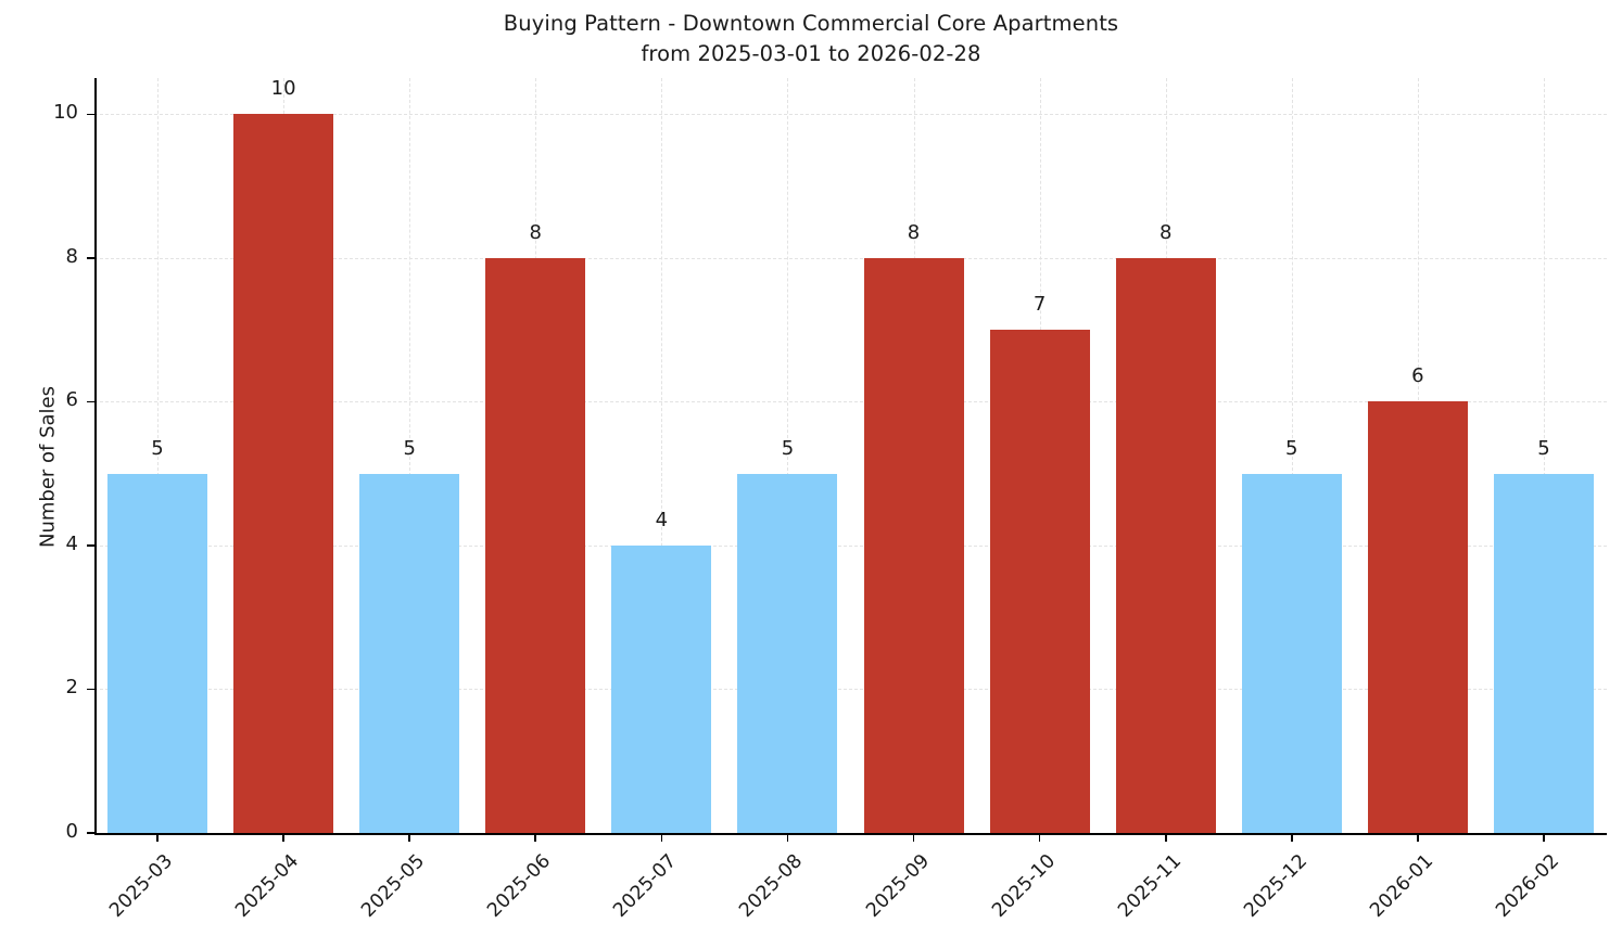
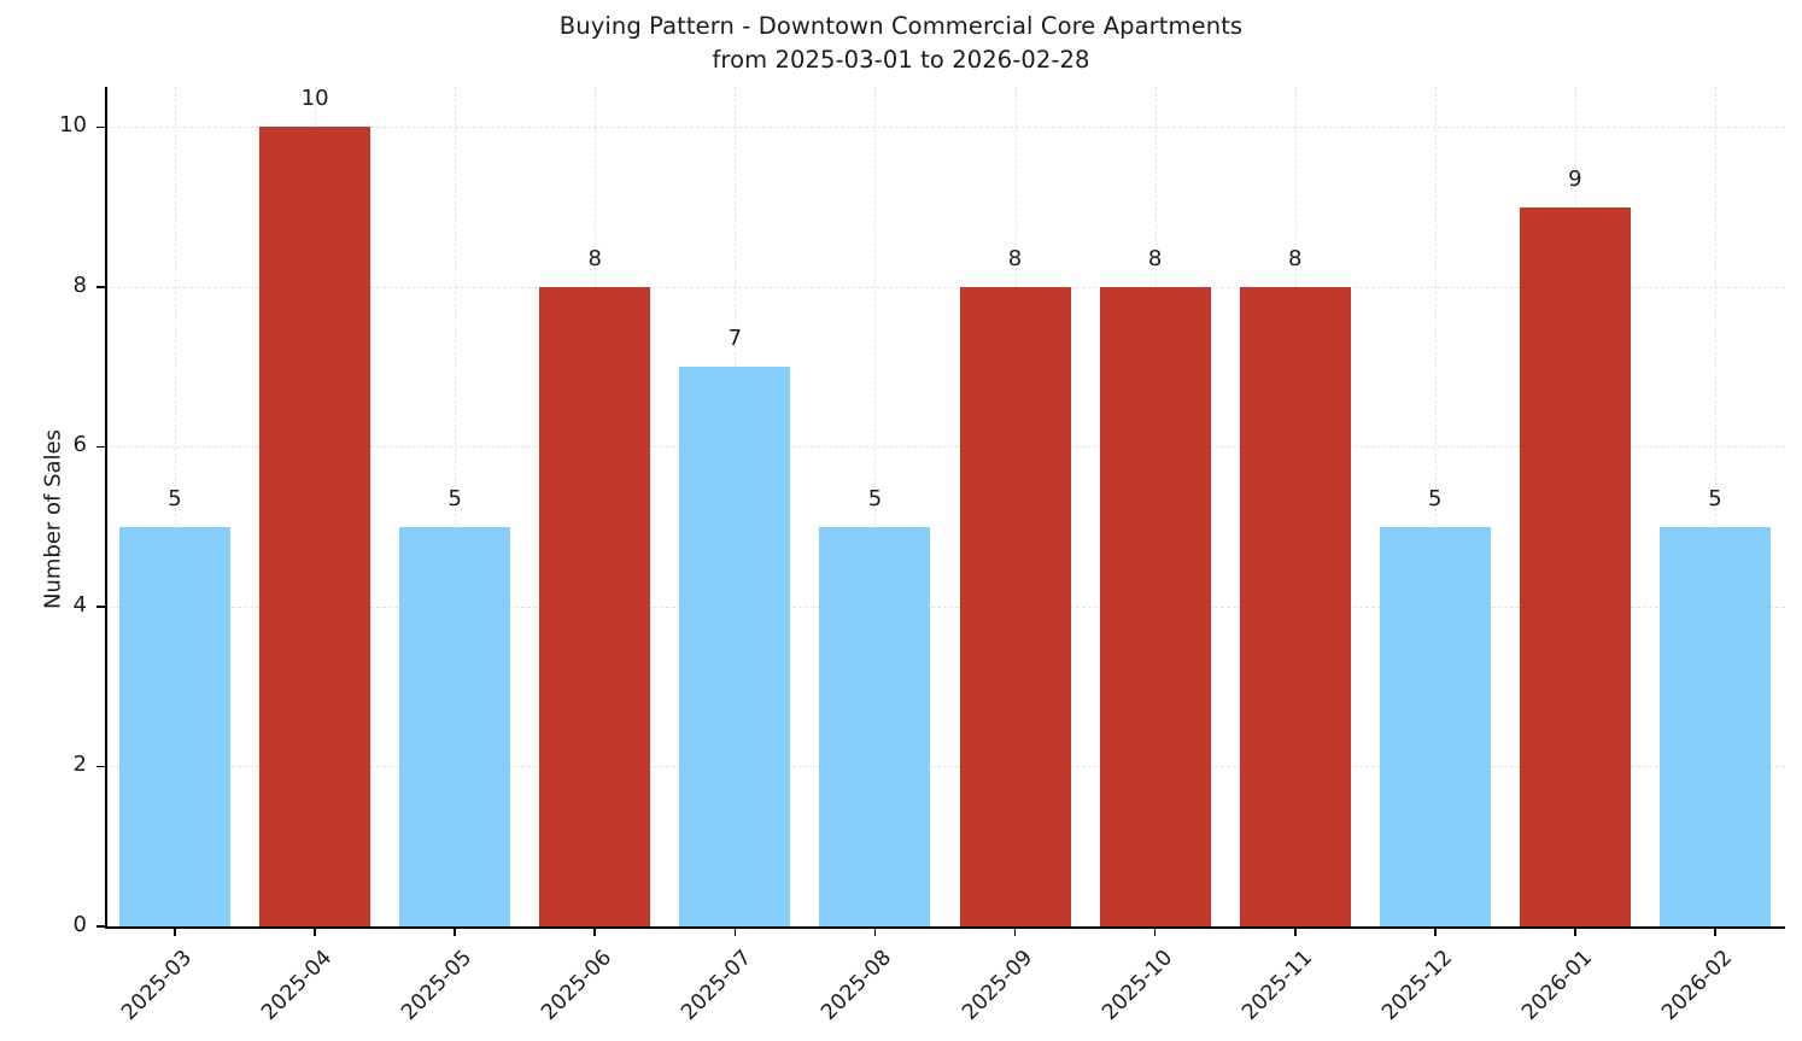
2025-07: 4 -> 7
2025-10: 7 -> 8
2026-01: 6 -> 9
